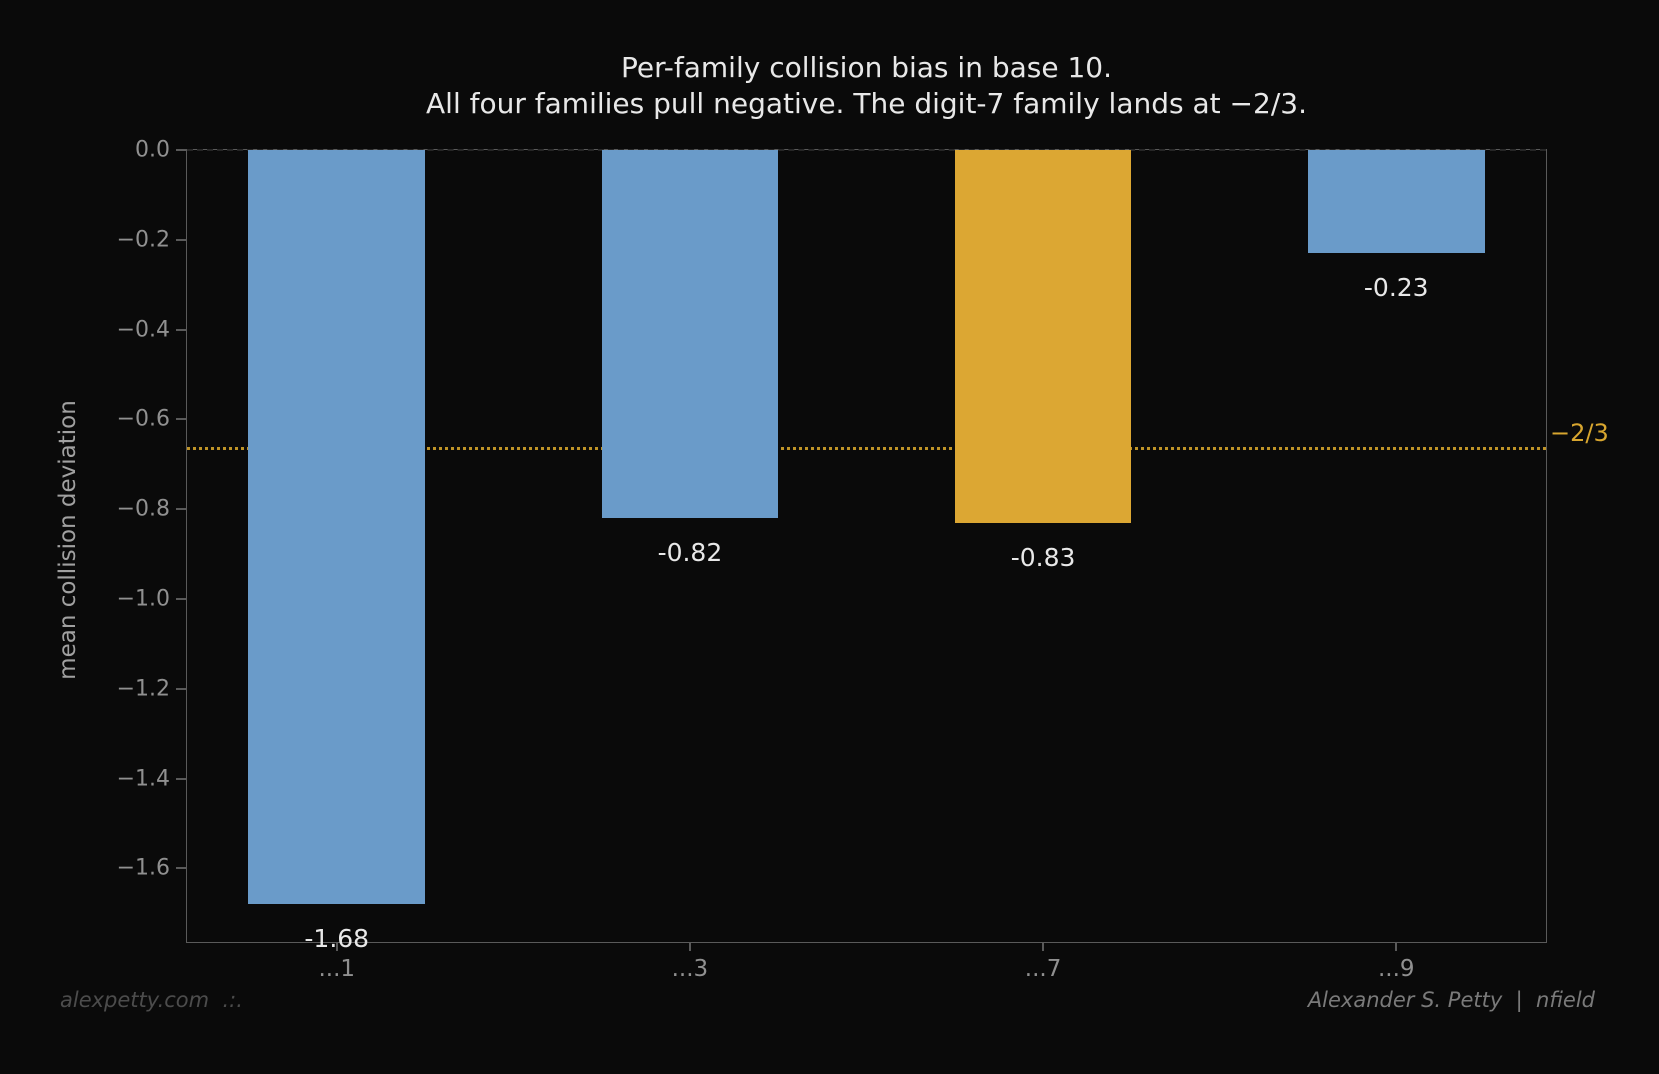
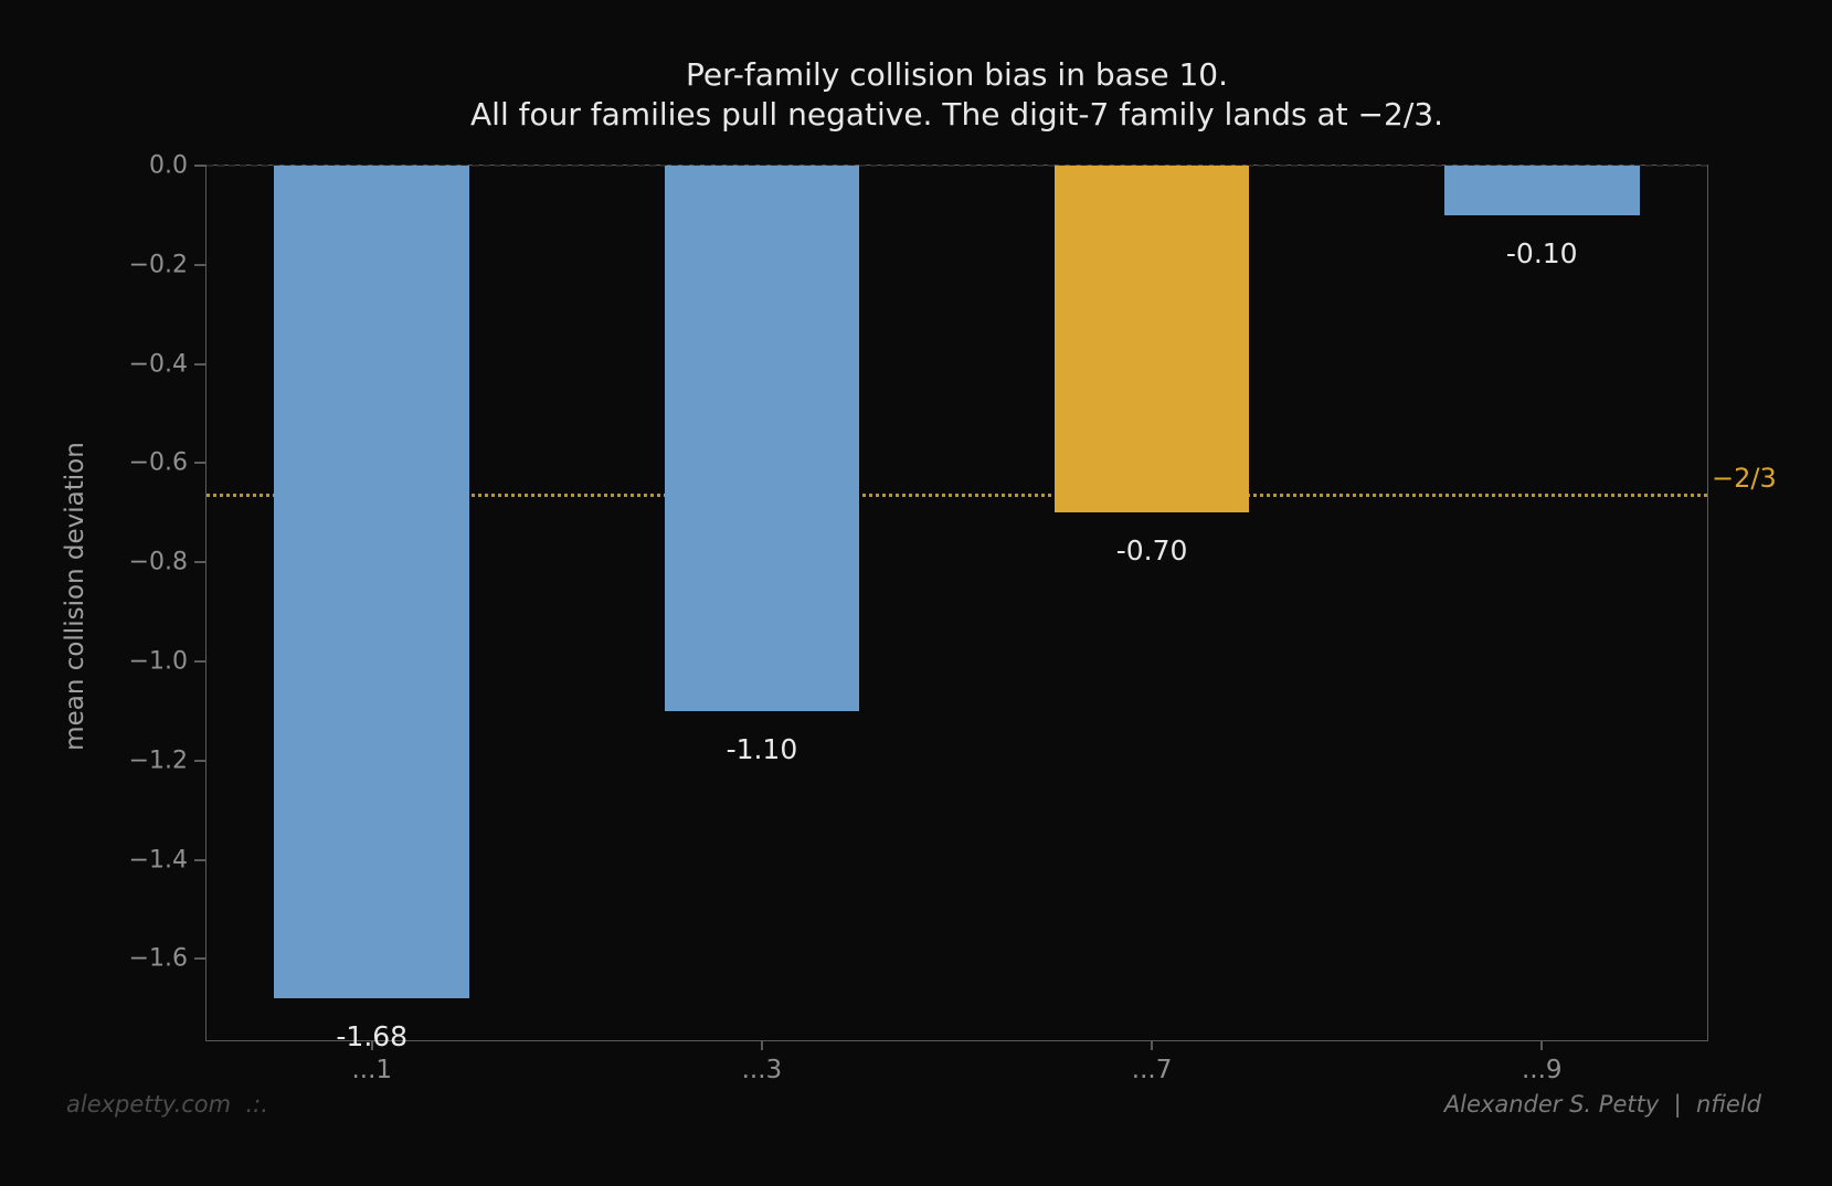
...3: -0.82 -> -1.10
...7: -0.83 -> -0.70
...9: -0.23 -> -0.10
